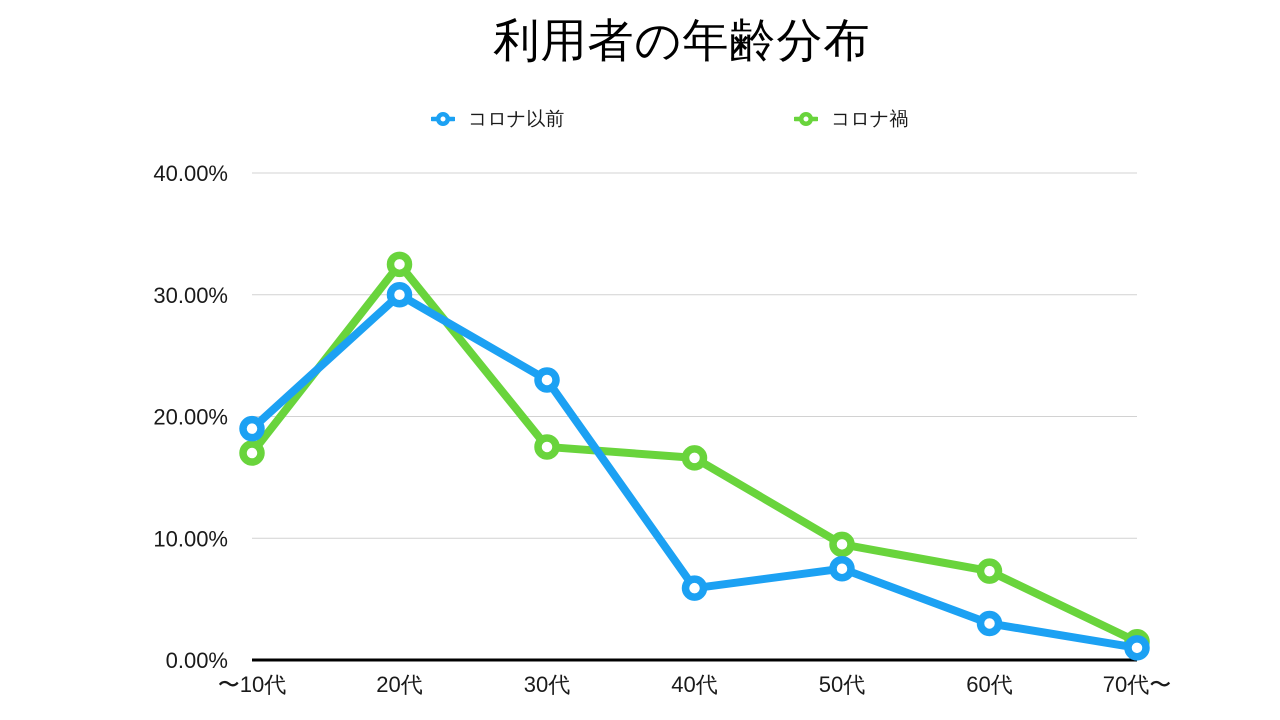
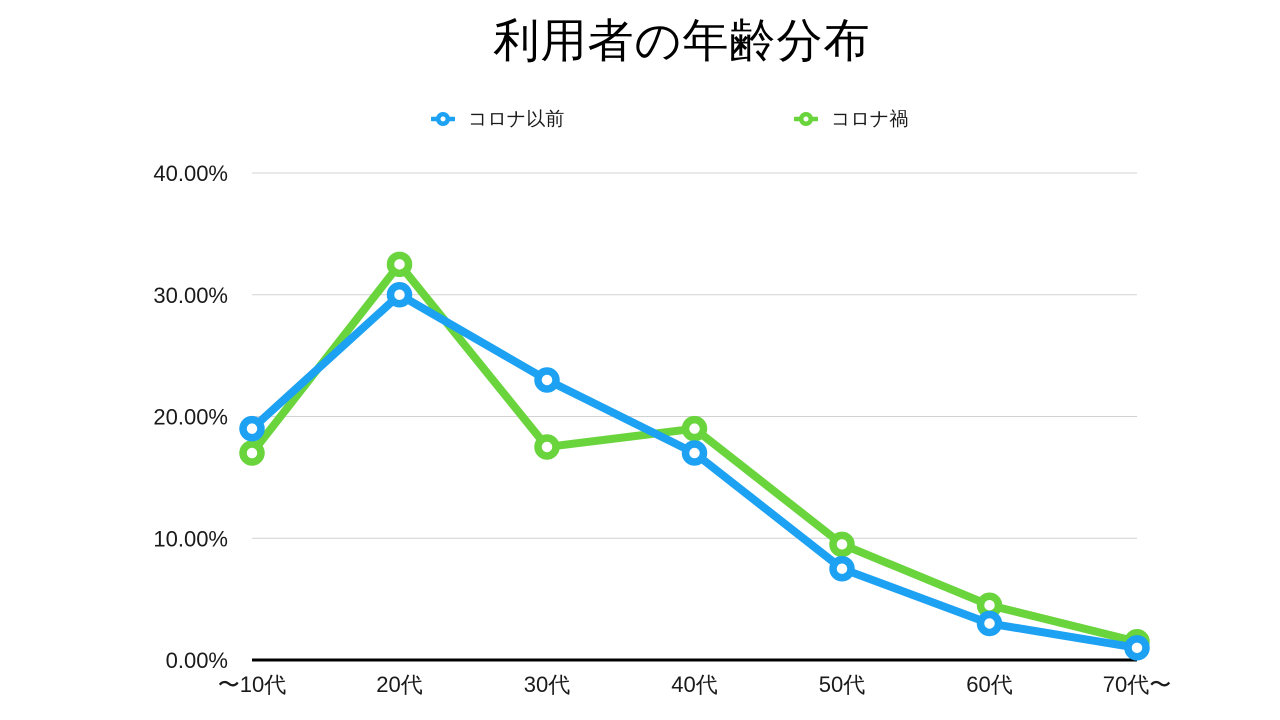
コロナ以前/40代: 5.9% -> 17.0%
コロナ禍/40代: 16.6% -> 19.0%
コロナ禍/60代: 7.3% -> 4.5%
